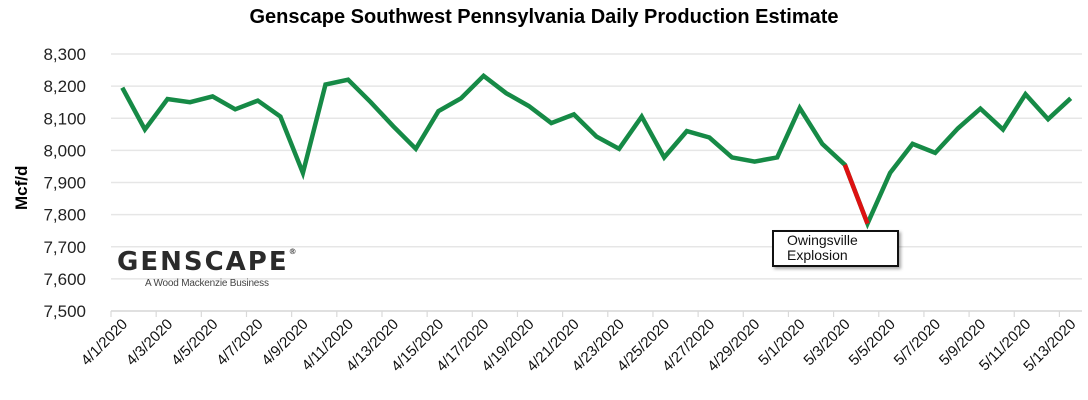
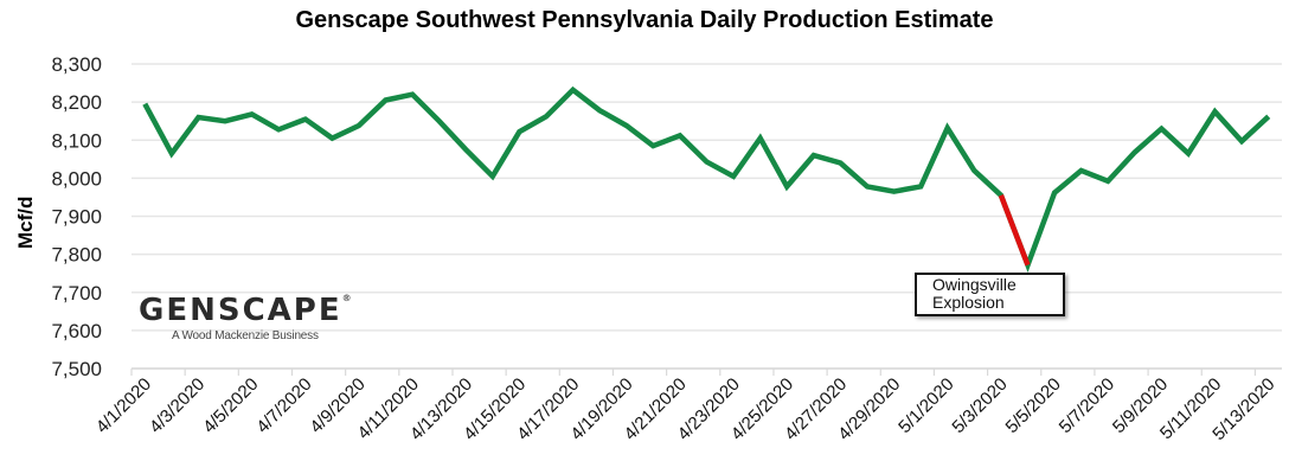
4/9/2020: 7930 -> 8140
5/5/2020: 7930 -> 7960
